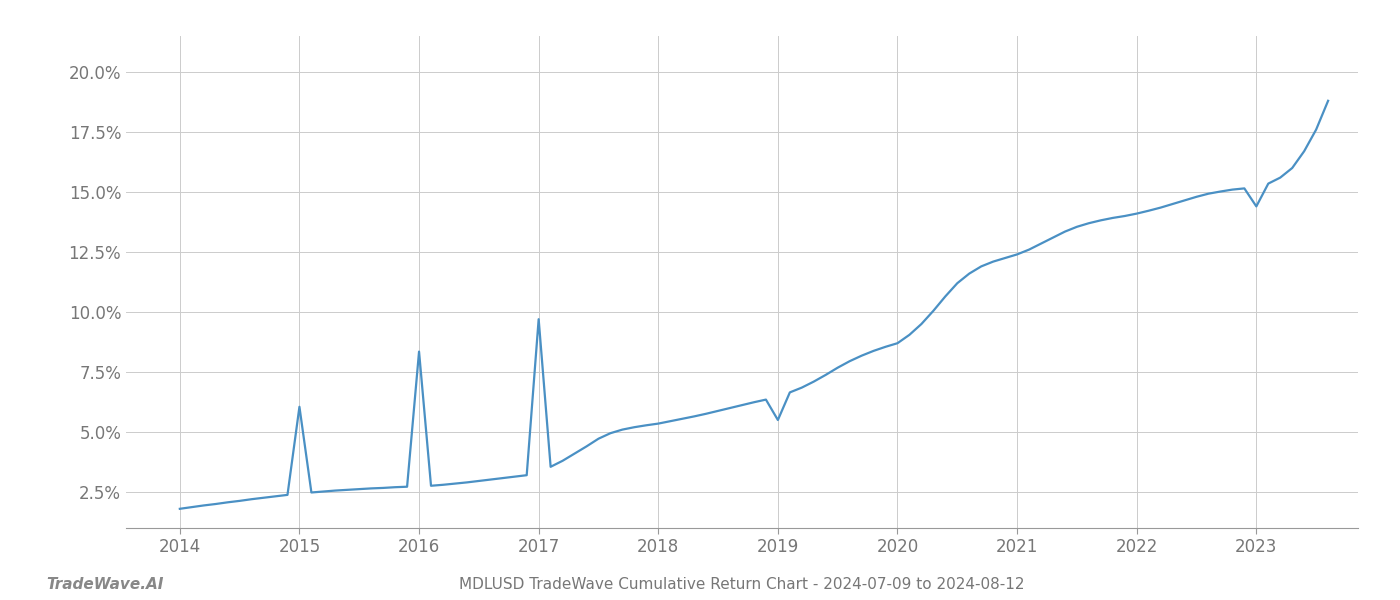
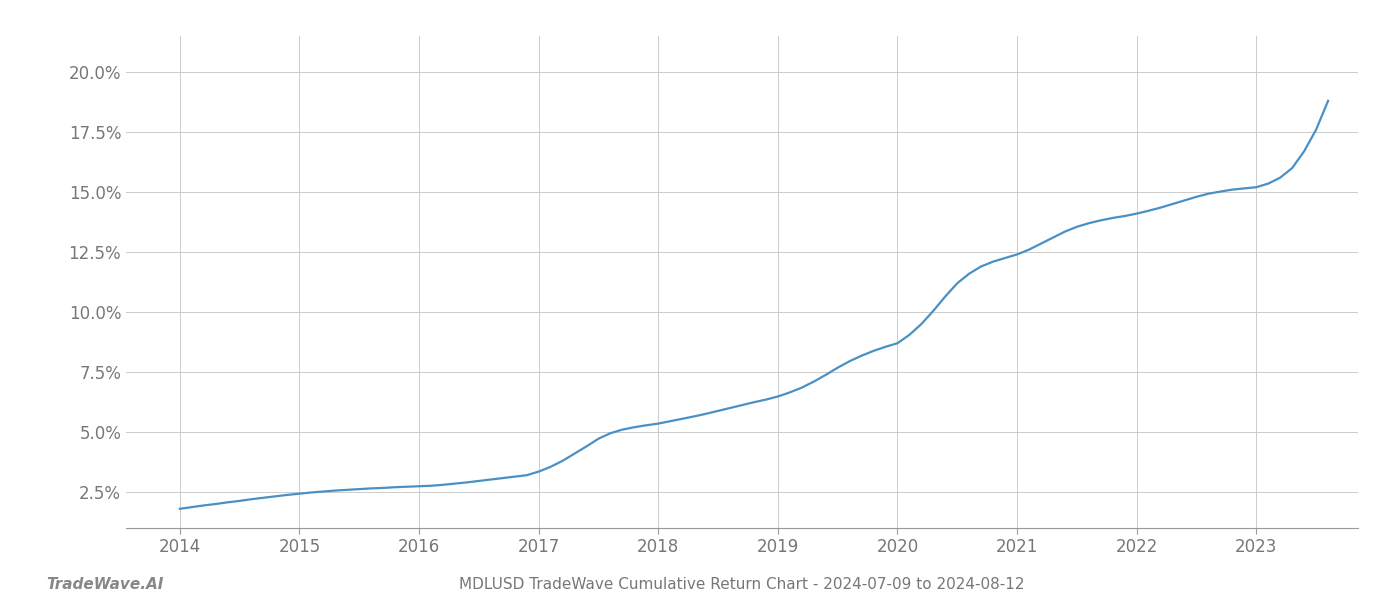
2015: 6.05% -> 2.43%
2016: 8.35% -> 2.74%
2017: 9.70% -> 3.35%
2019: 5.50% -> 6.48%
2023: 14.40% -> 15.20%
